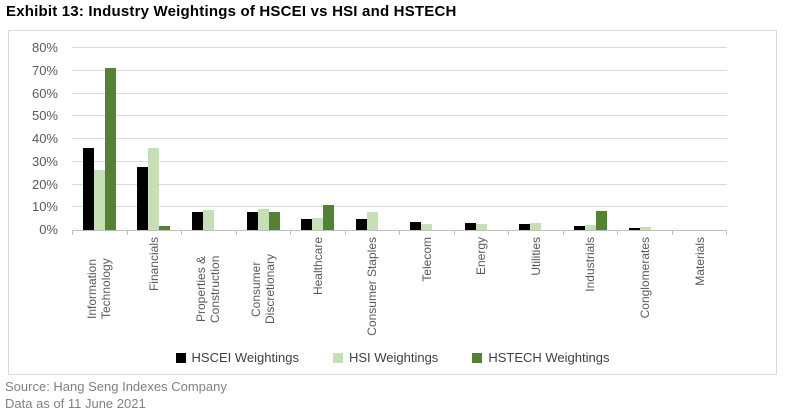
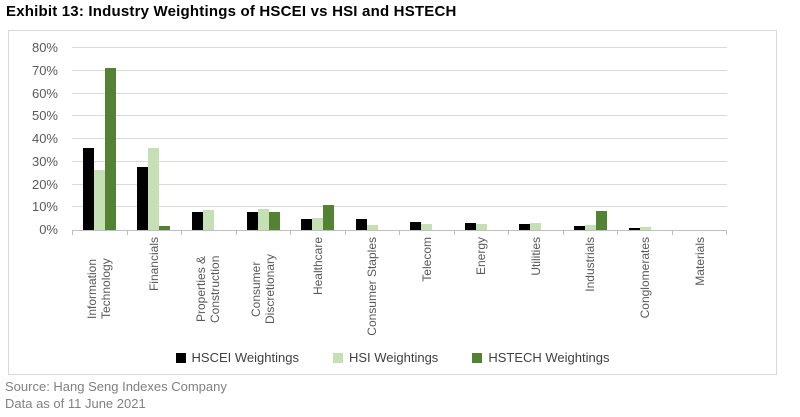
HSI Weightings/Consumer Staples: 8% -> 2%
